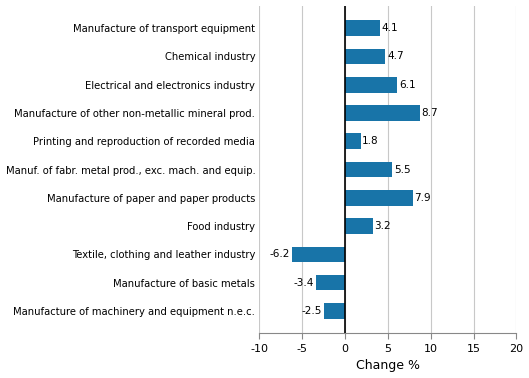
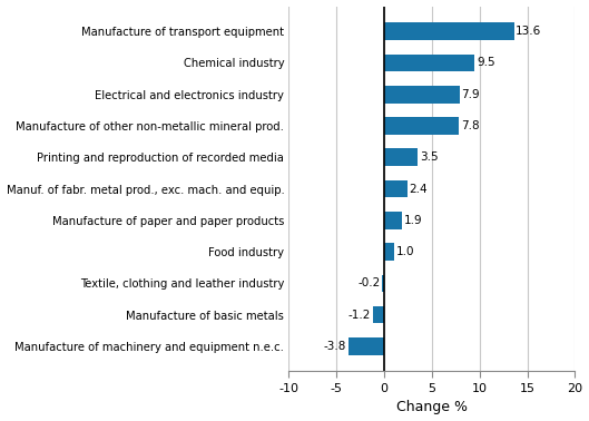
Manufacture of transport equipment: 4.1 -> 13.6
Chemical industry: 4.7 -> 9.5
Electrical and electronics industry: 6.1 -> 7.9
Manufacture of other non-metallic mineral prod.: 8.7 -> 7.8
Printing and reproduction of recorded media: 1.8 -> 3.5
Manuf. of fabr. metal prod., exc. mach. and equip.: 5.5 -> 2.4
Manufacture of paper and paper products: 7.9 -> 1.9
Food industry: 3.2 -> 1.0
Textile, clothing and leather industry: -6.2 -> -0.2
Manufacture of basic metals: -3.4 -> -1.2
Manufacture of machinery and equipment n.e.c.: -2.5 -> -3.8
